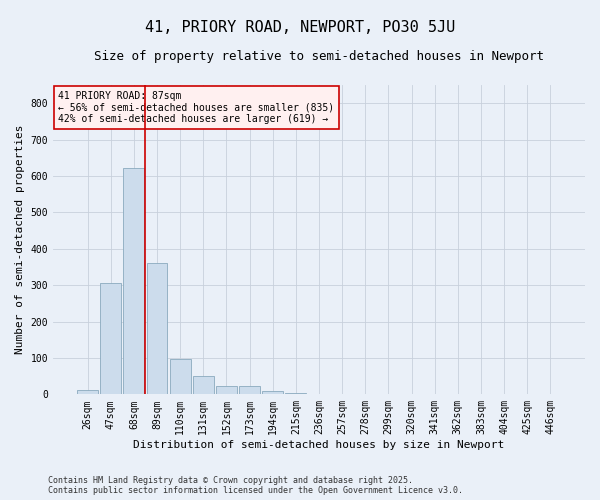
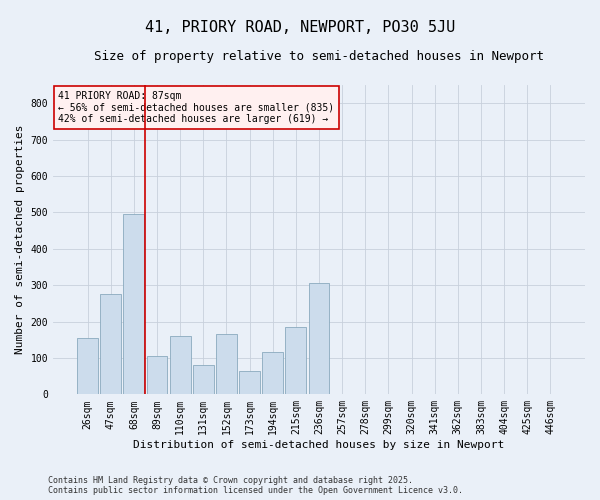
26sqm: 13 -> 155
47sqm: 305 -> 275
68sqm: 621 -> 495
89sqm: 362 -> 105
110sqm: 97 -> 160
131sqm: 50 -> 80
152sqm: 24 -> 165
173sqm: 22 -> 65
194sqm: 10 -> 115
215sqm: 5 -> 185
236sqm: 1 -> 305
